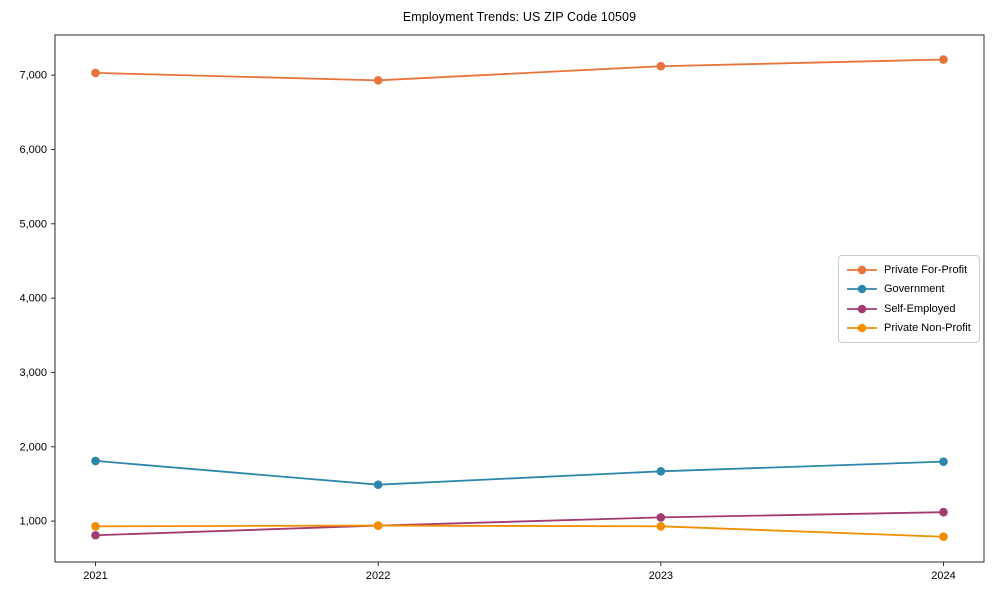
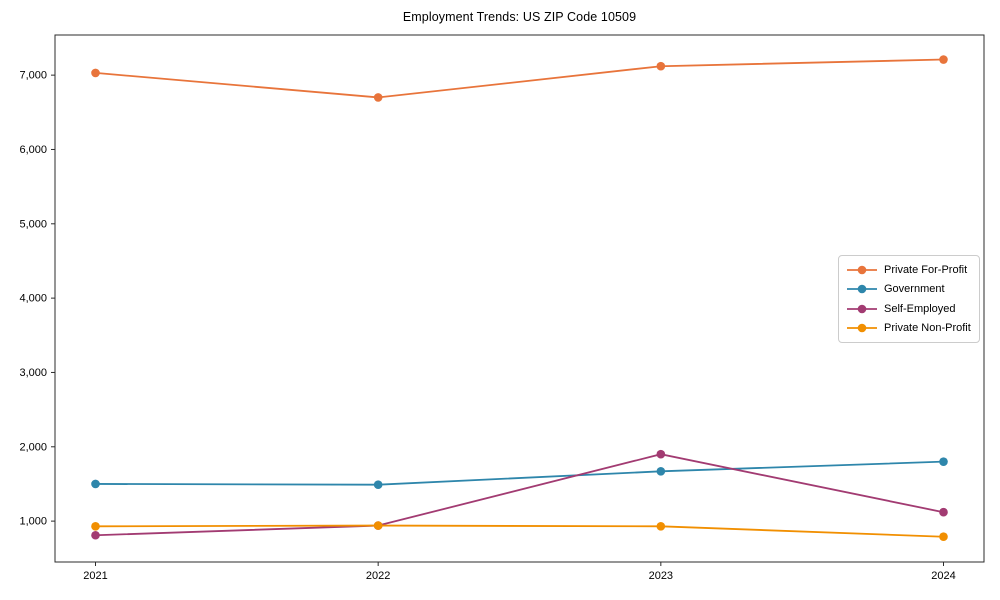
Government/2021: 1800 -> 1500
Private For-Profit/2022: 6900 -> 6700
Self-Employed/2023: 1000 -> 1900
